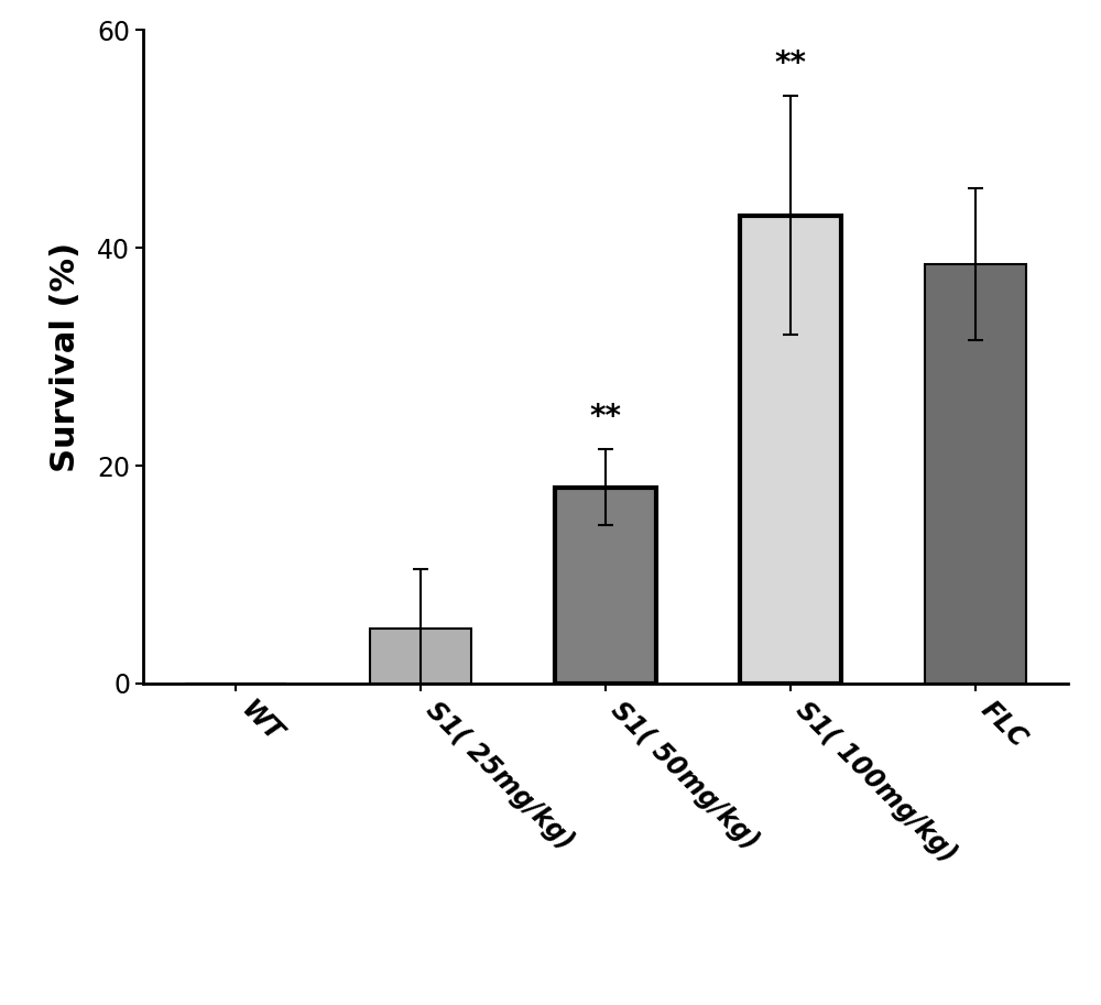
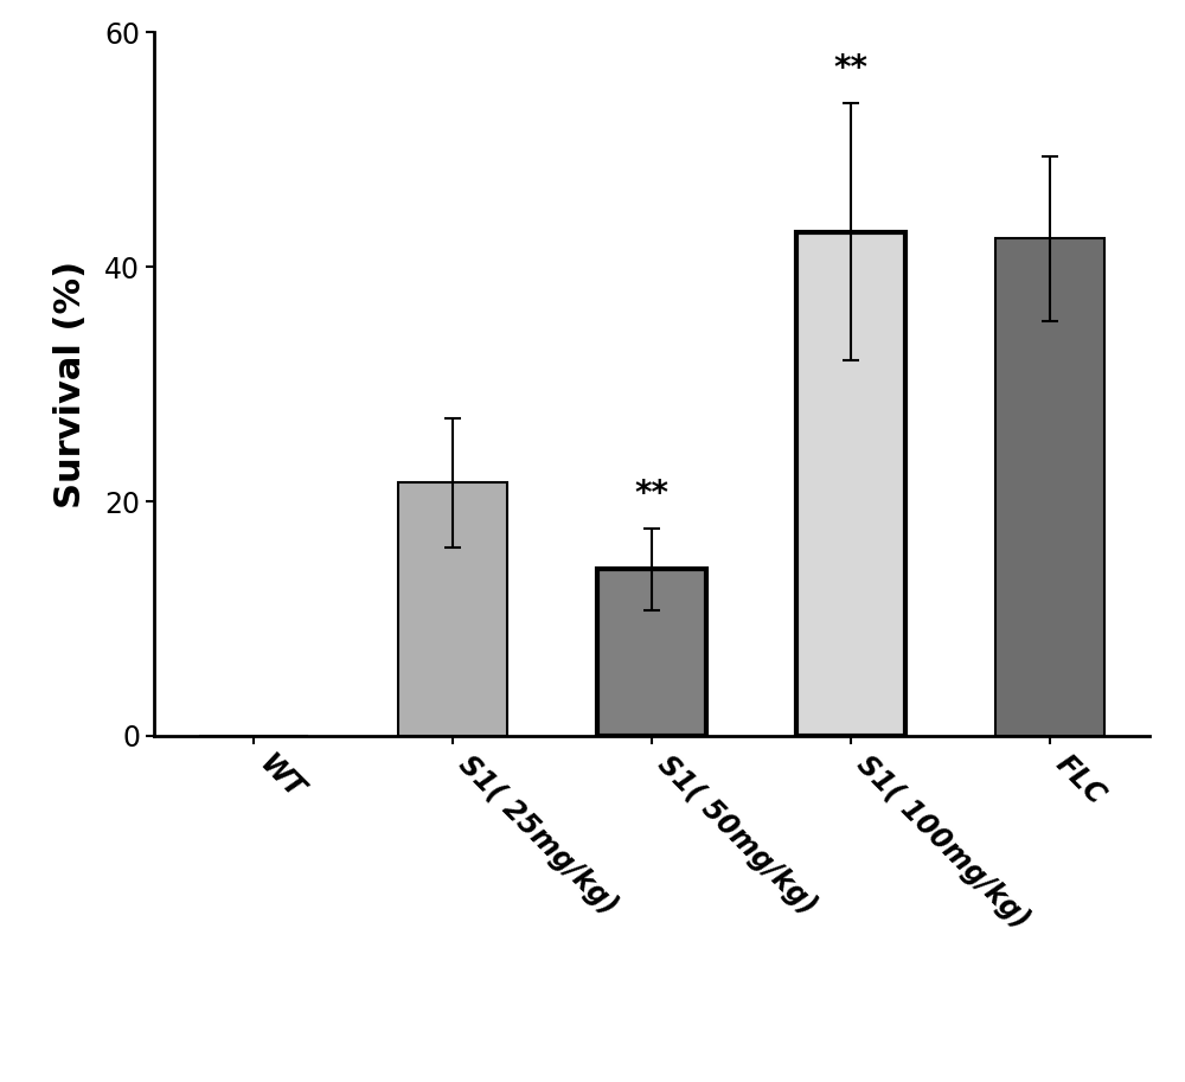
S1( 25mg/kg): 5.0 -> 21.6
S1( 50mg/kg): 18.0 -> 14.2
FLC: 38.5 -> 42.4
